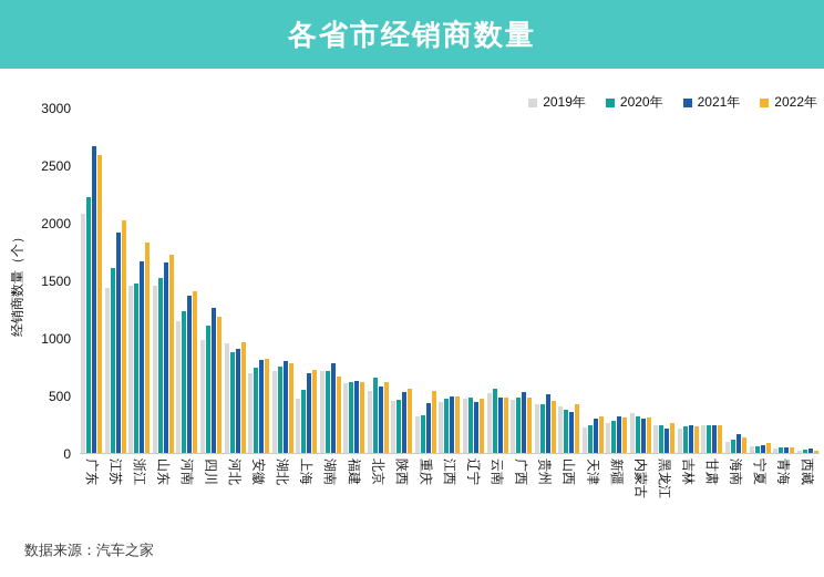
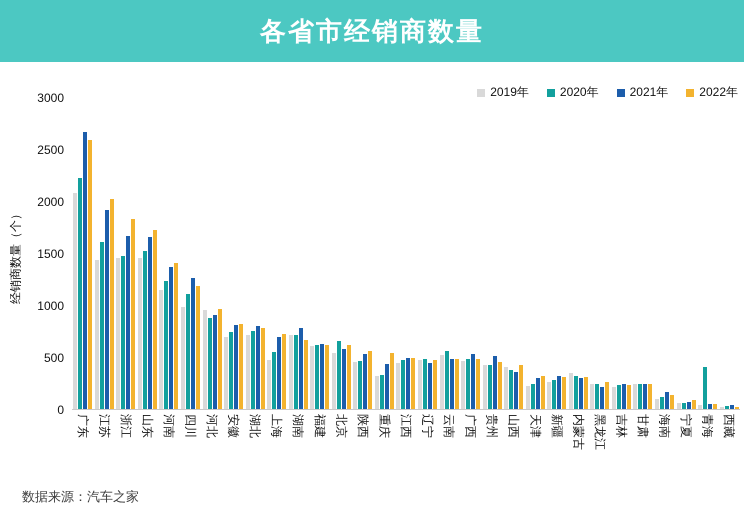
2020年/青海: 50 -> 400
